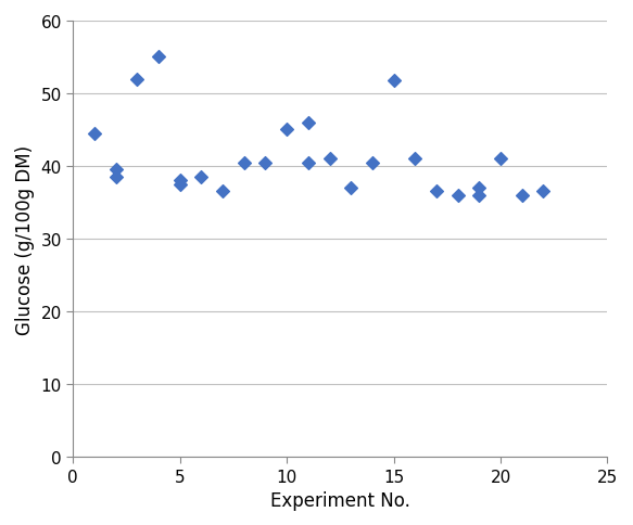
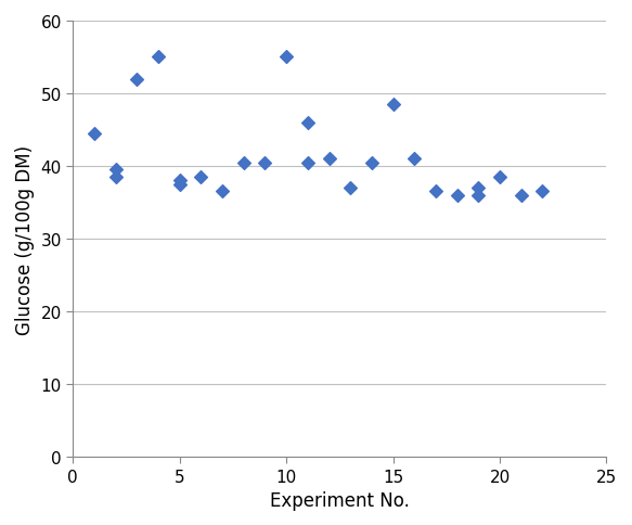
10: 45.0 -> 55.0
15: 51.8 -> 48.5
20: 41.0 -> 38.5
